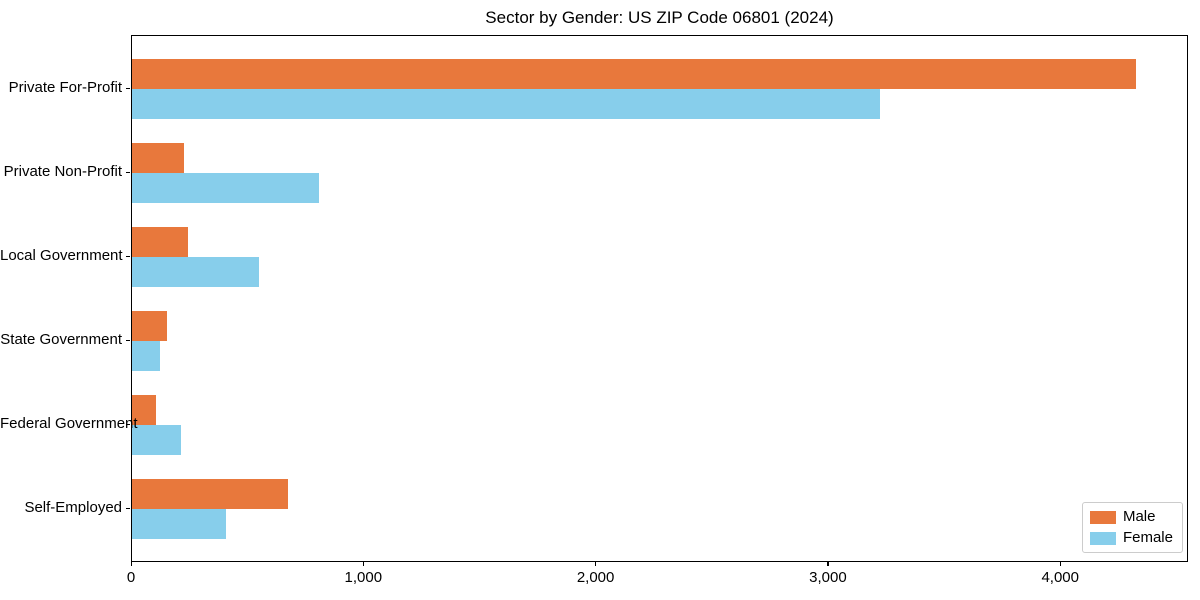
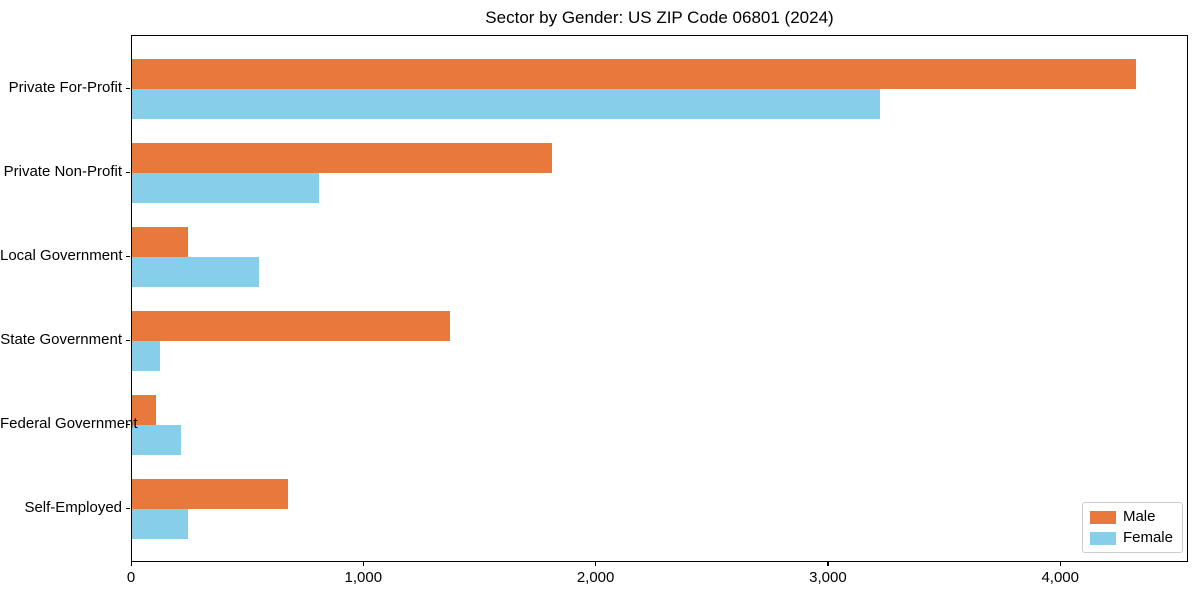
Male/Private Non-Profit: 220 -> 1810
Male/State Government: 150 -> 1370
Female/Self-Employed: 400 -> 240
